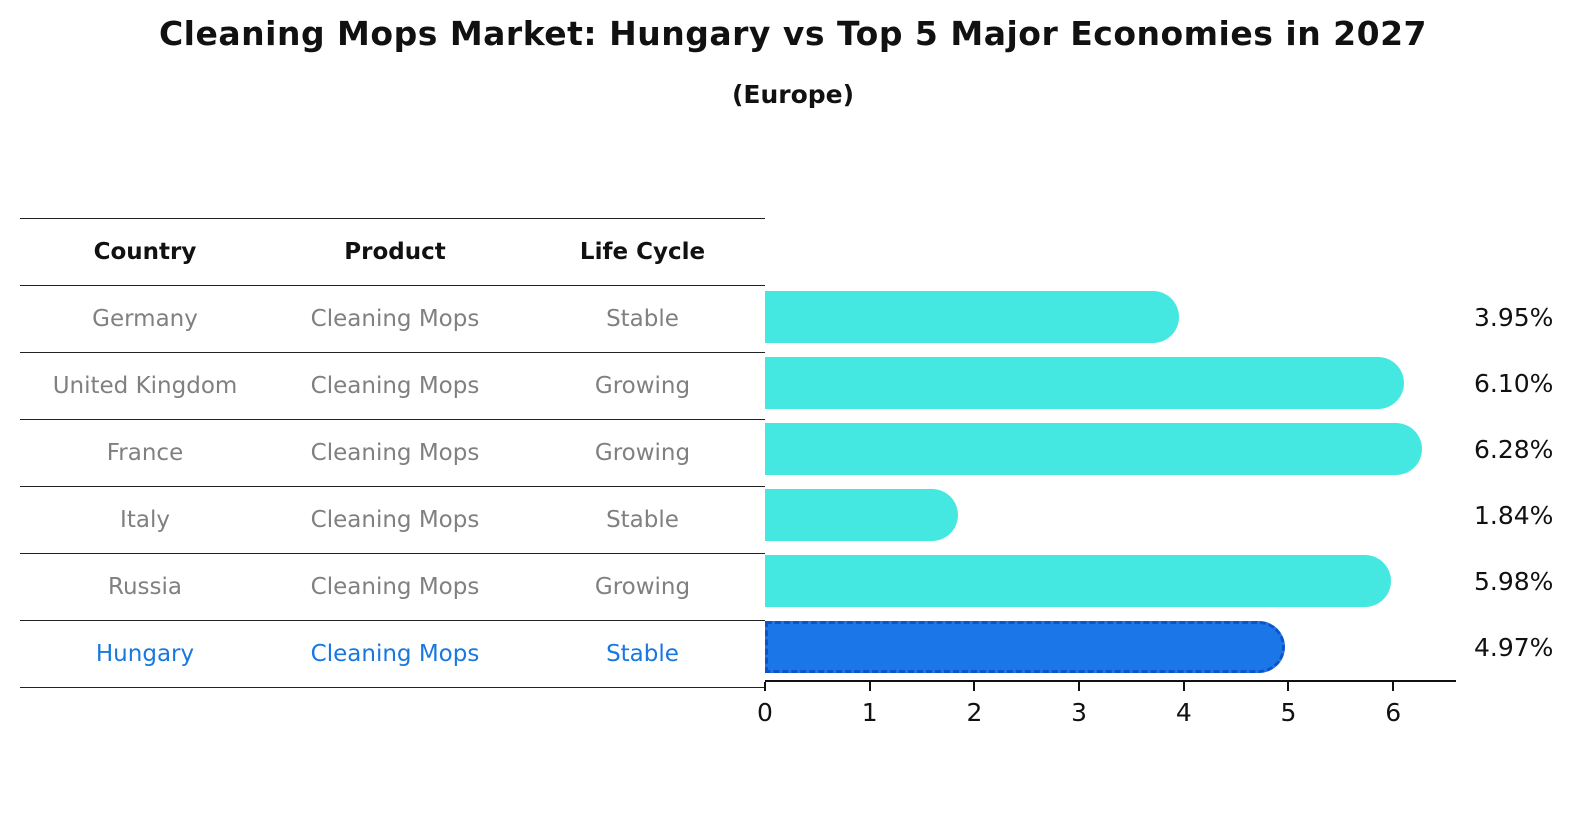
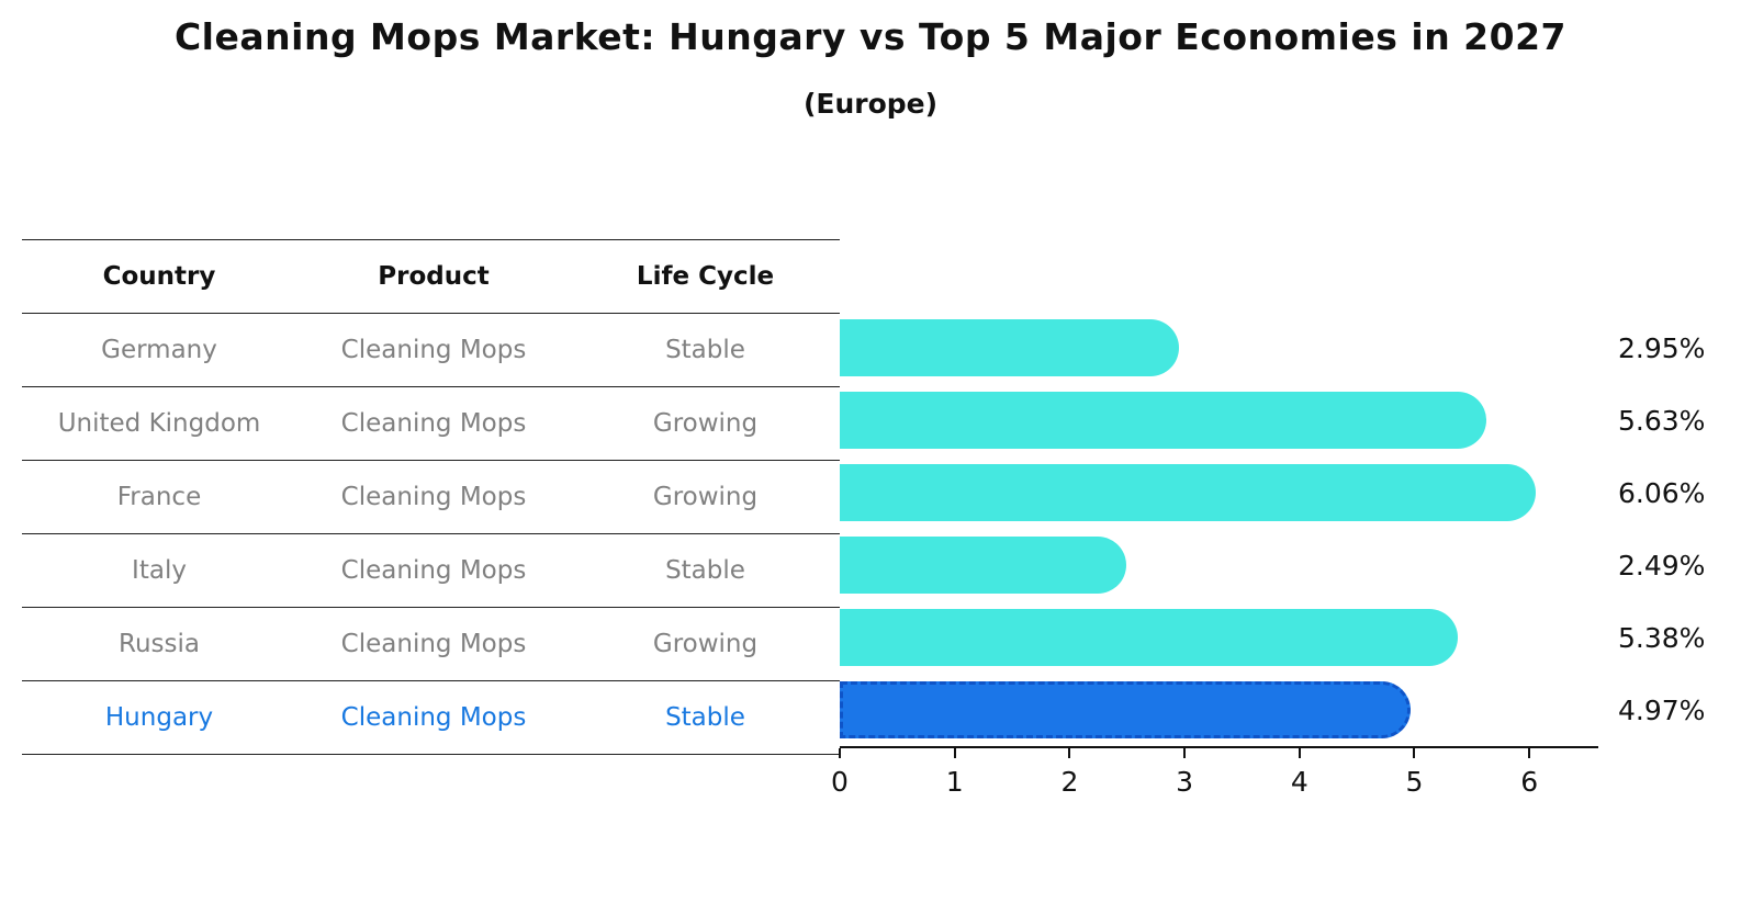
Germany: 3.95% -> 2.95%
United Kingdom: 6.10% -> 5.63%
France: 6.28% -> 6.06%
Italy: 1.84% -> 2.49%
Russia: 5.98% -> 5.38%
